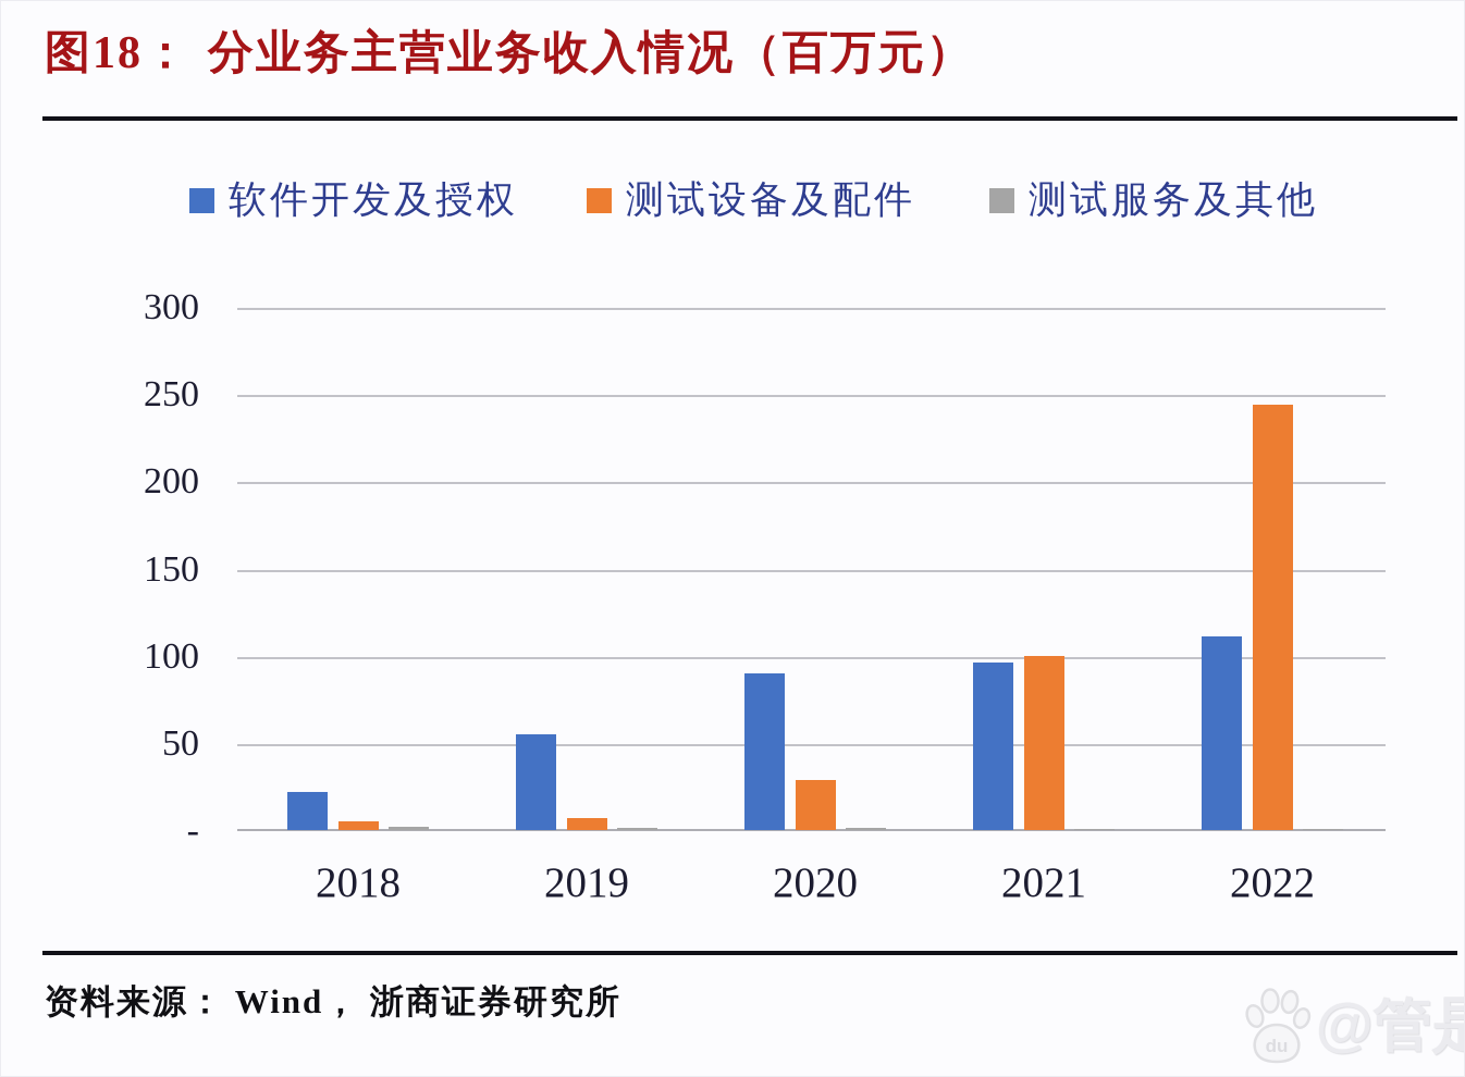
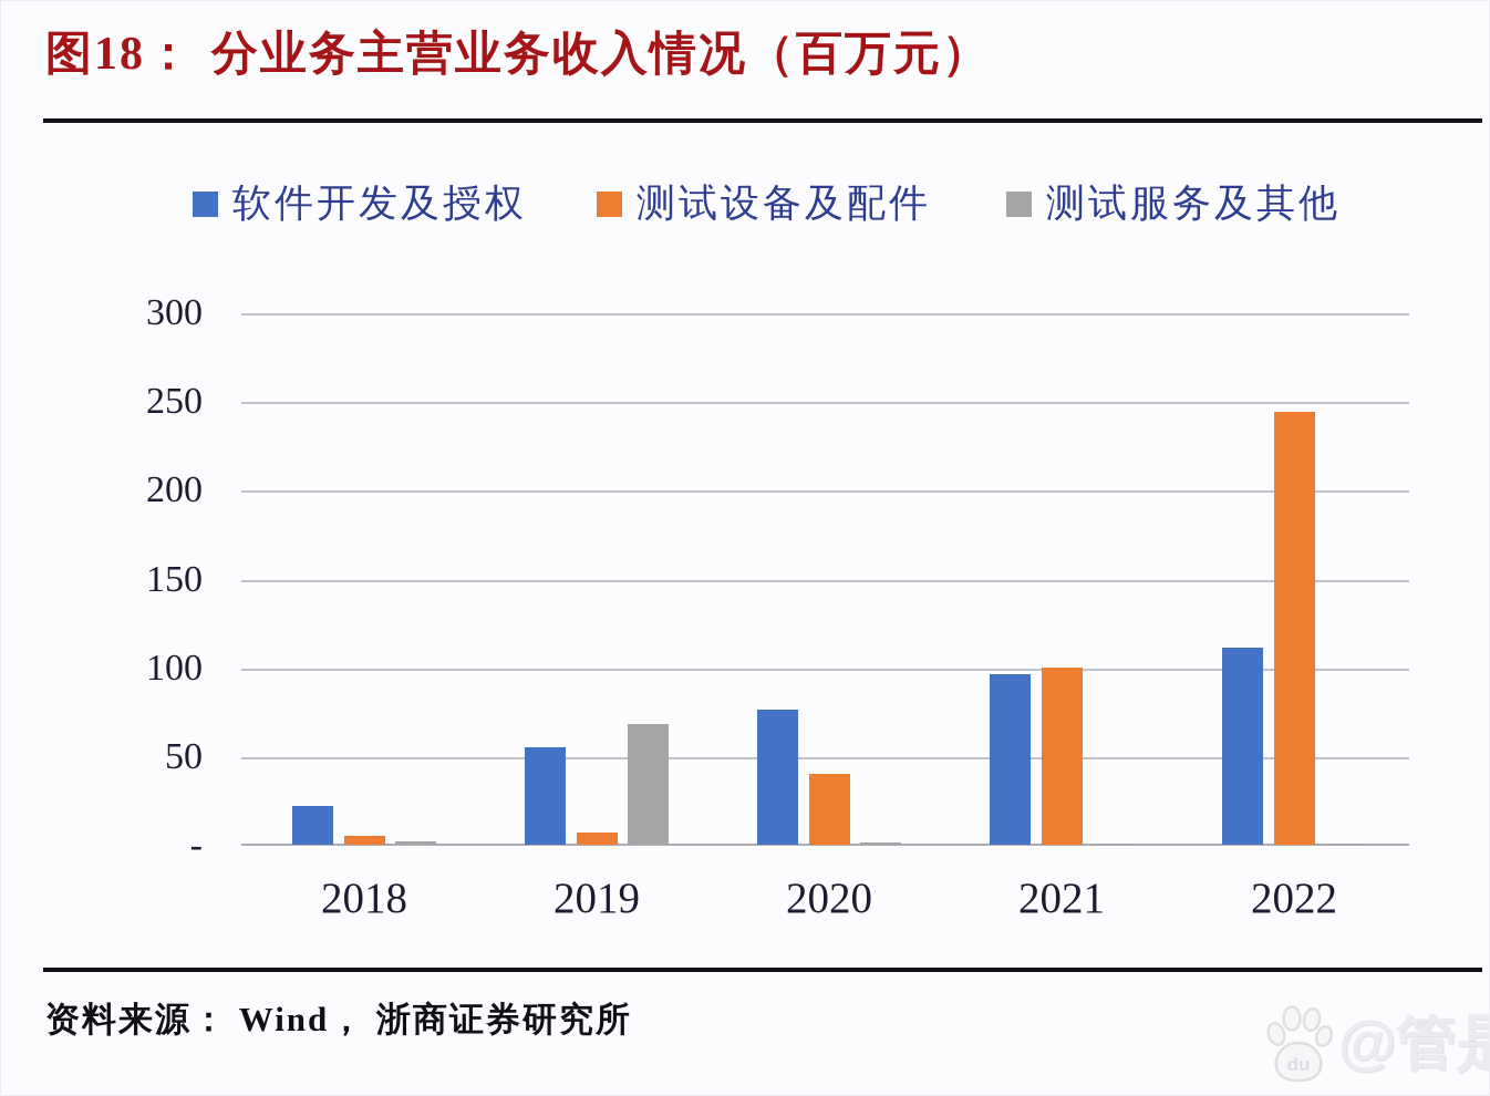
测试服务及其他/2019: 2 -> 68
软件开发及授权/2020: 90 -> 76
测试设备及配件/2020: 29 -> 40
